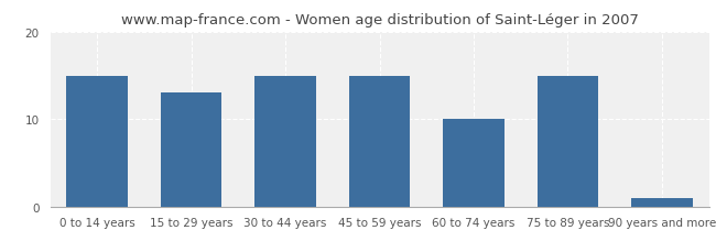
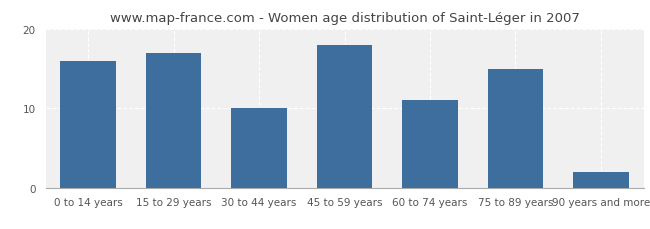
0 to 14 years: 15 -> 16
15 to 29 years: 13 -> 17
30 to 44 years: 15 -> 10
45 to 59 years: 15 -> 18
60 to 74 years: 10 -> 11
90 years and more: 1 -> 2
